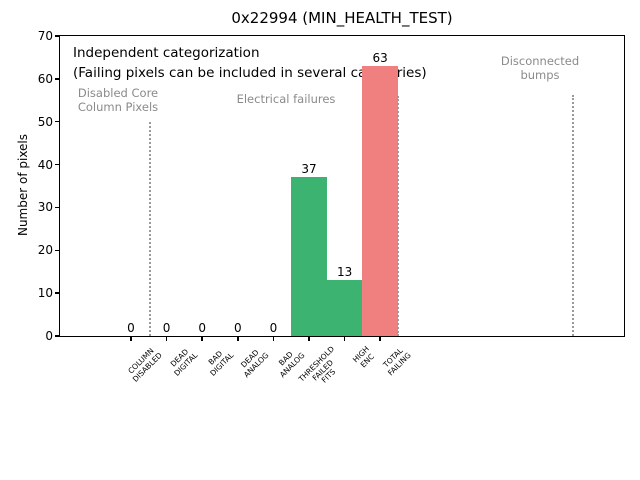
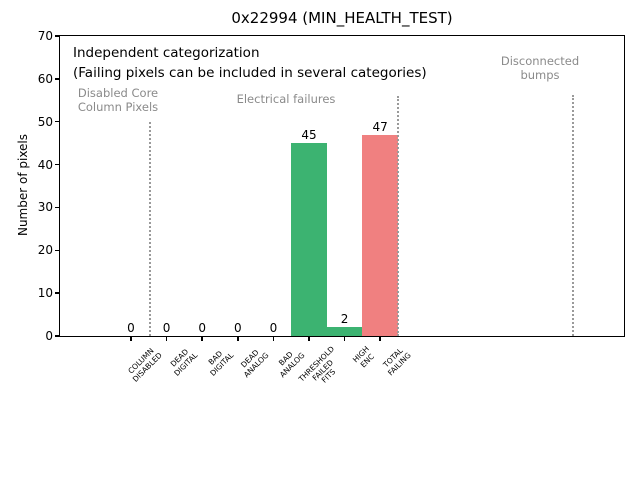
THRESHOLD FAILED FITS: 37 -> 45
HIGH ENC: 13 -> 2
TOTAL FAILING: 63 -> 47
